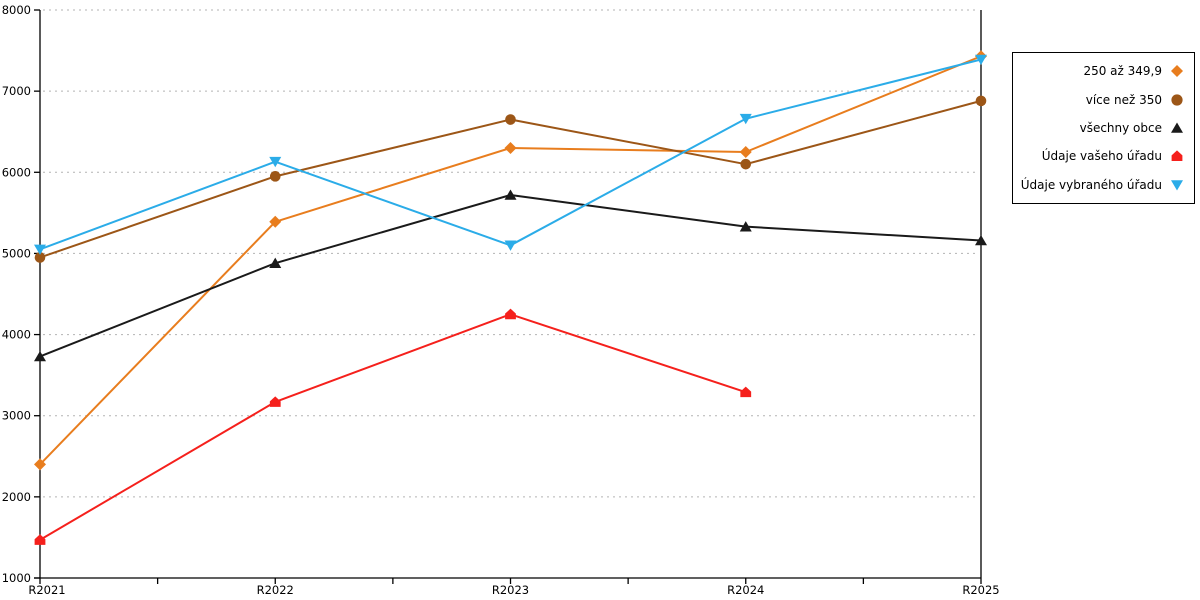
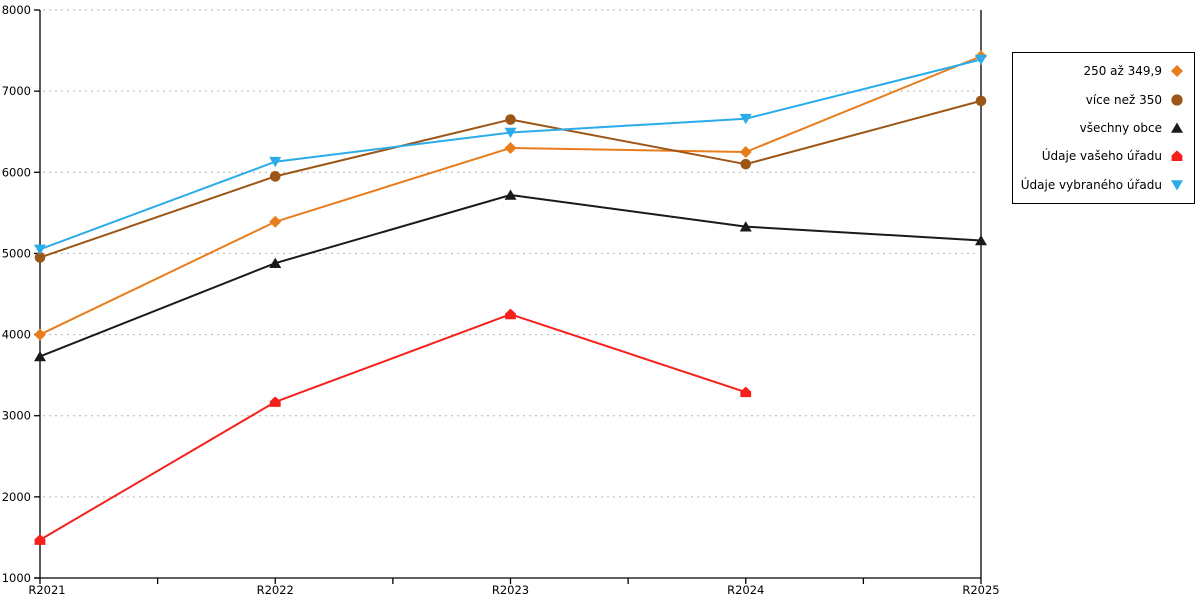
250 až 349,9/R2021: 2400 -> 4000
Údaje vybraného úřadu/R2023: 5100 -> 6500
